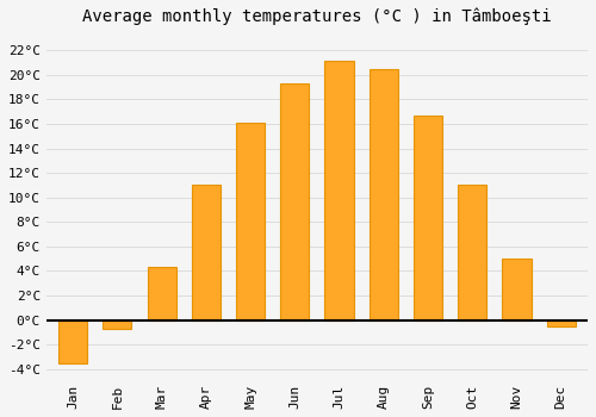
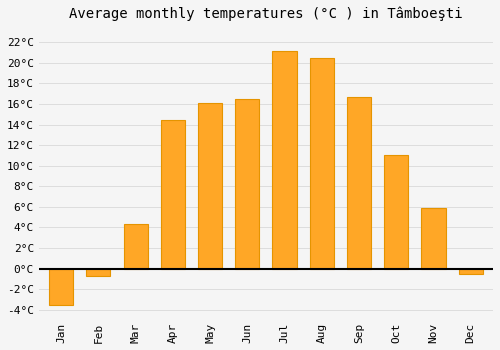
Apr: 11.0°C -> 14.4°C
Jun: 19.3°C -> 16.5°C
Nov: 5.0°C -> 5.9°C
